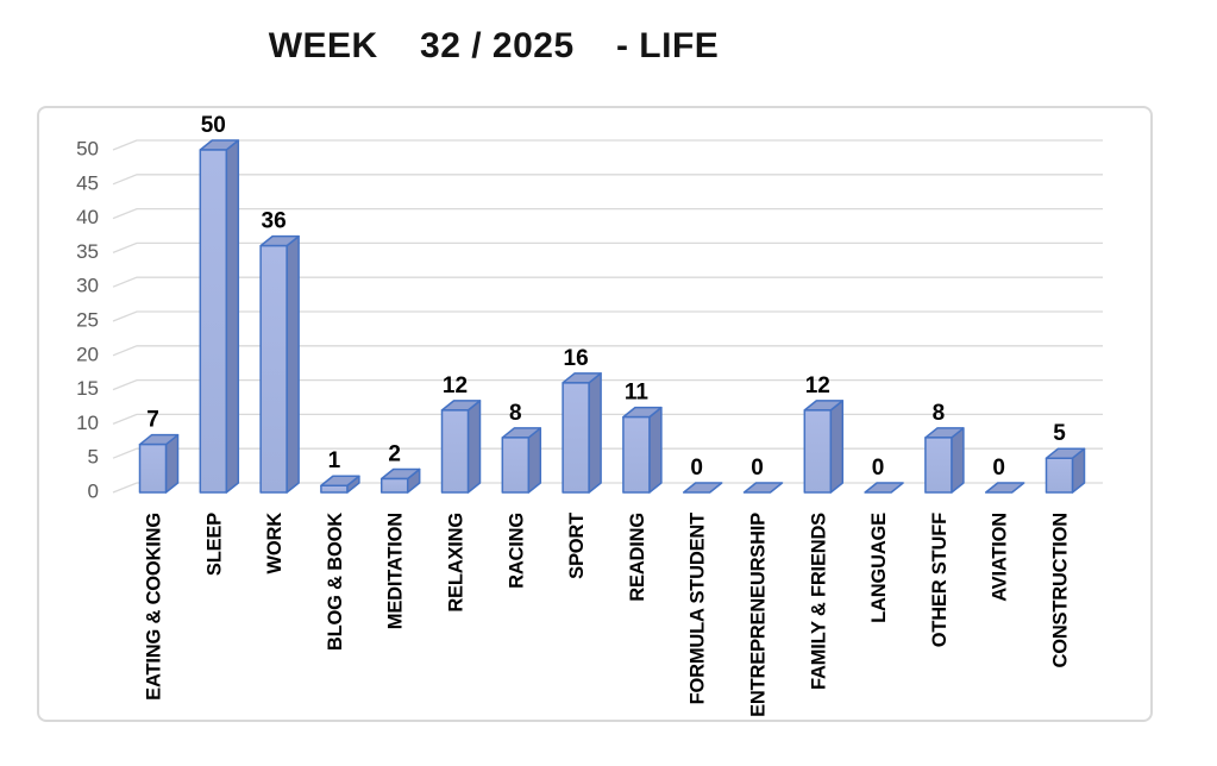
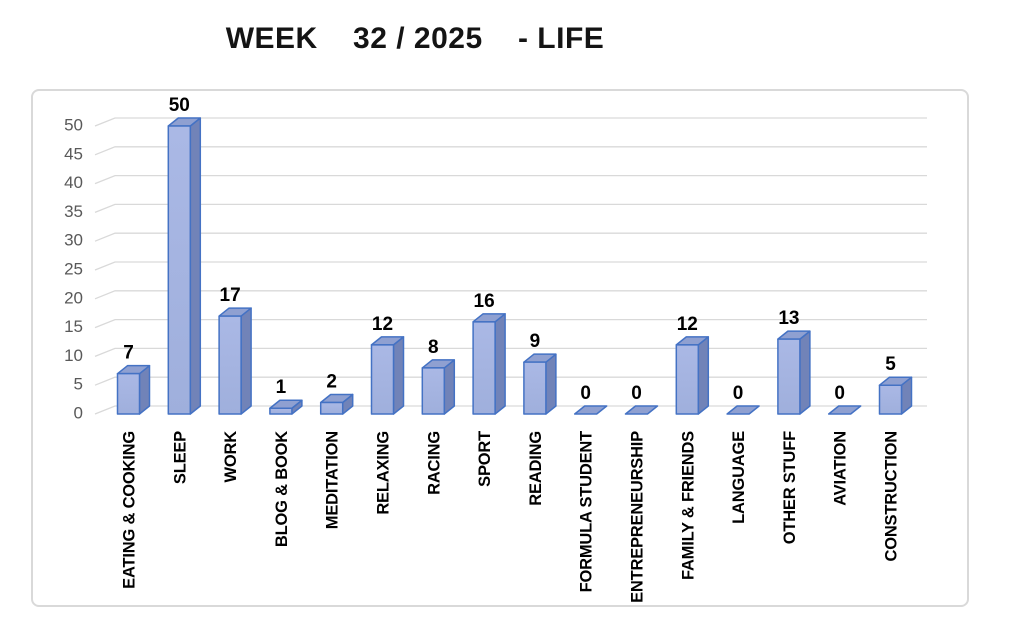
WORK: 36 -> 17
READING: 11 -> 9
OTHER STUFF: 8 -> 13
